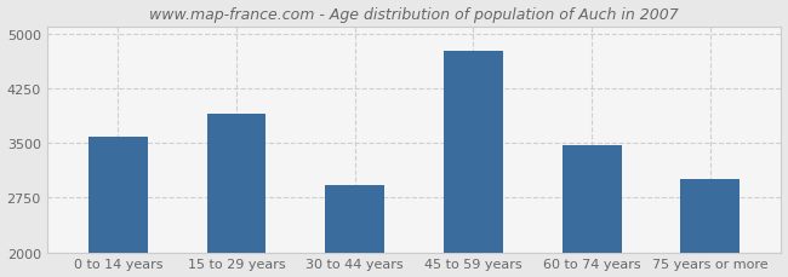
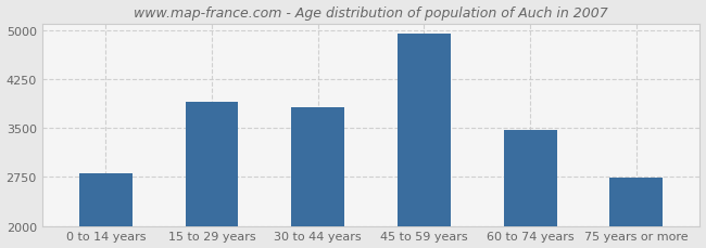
0 to 14 years: 3580 -> 2800
30 to 44 years: 2920 -> 3820
45 to 59 years: 4760 -> 4950
75 years or more: 3000 -> 2740
